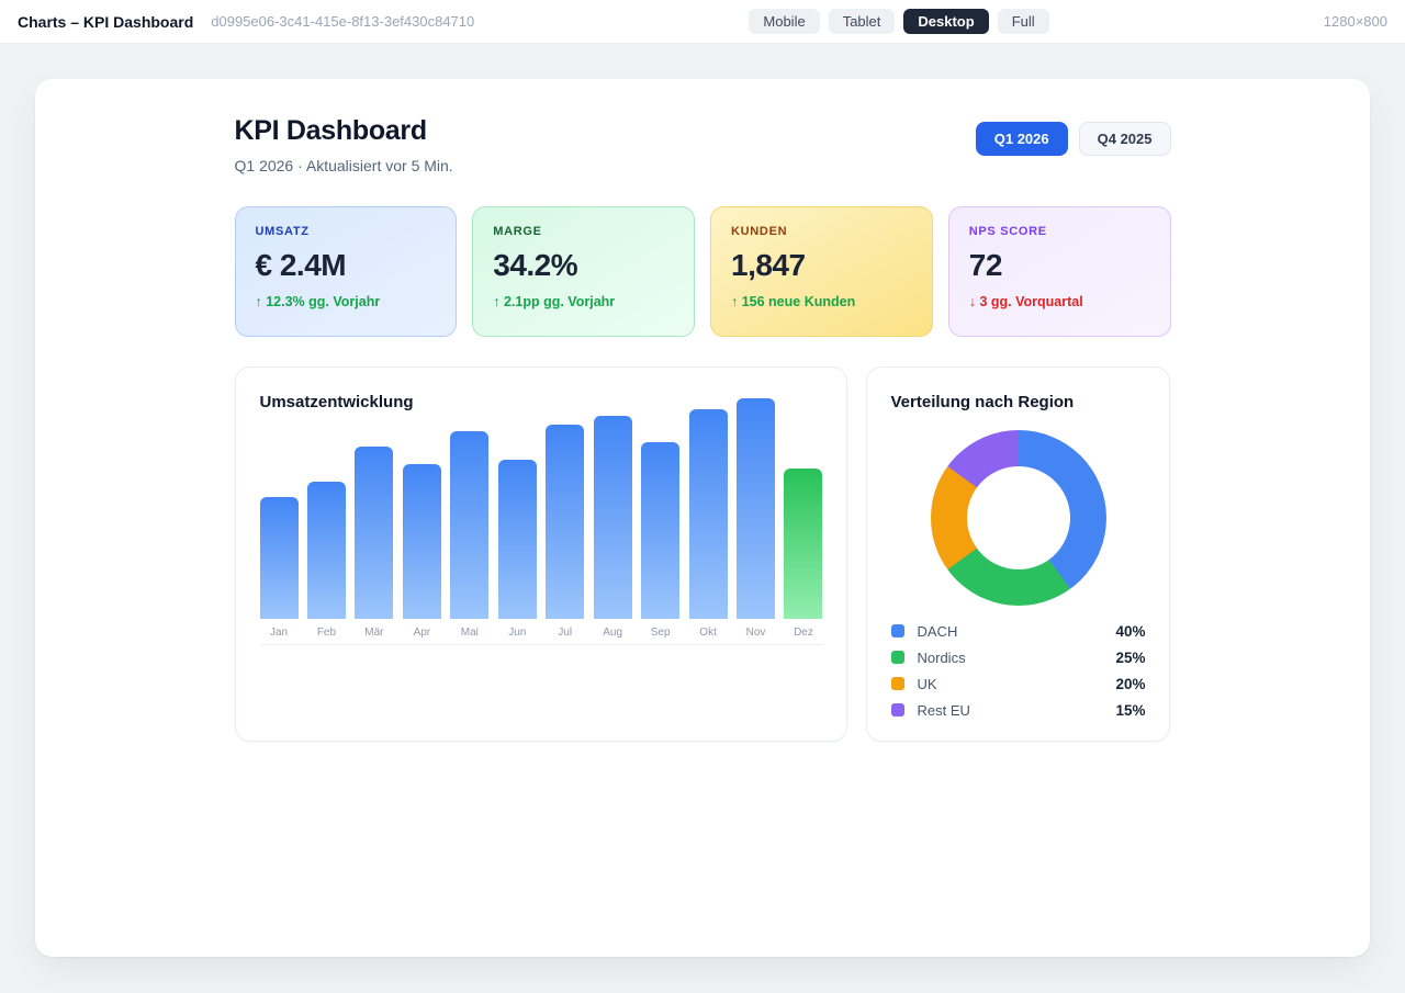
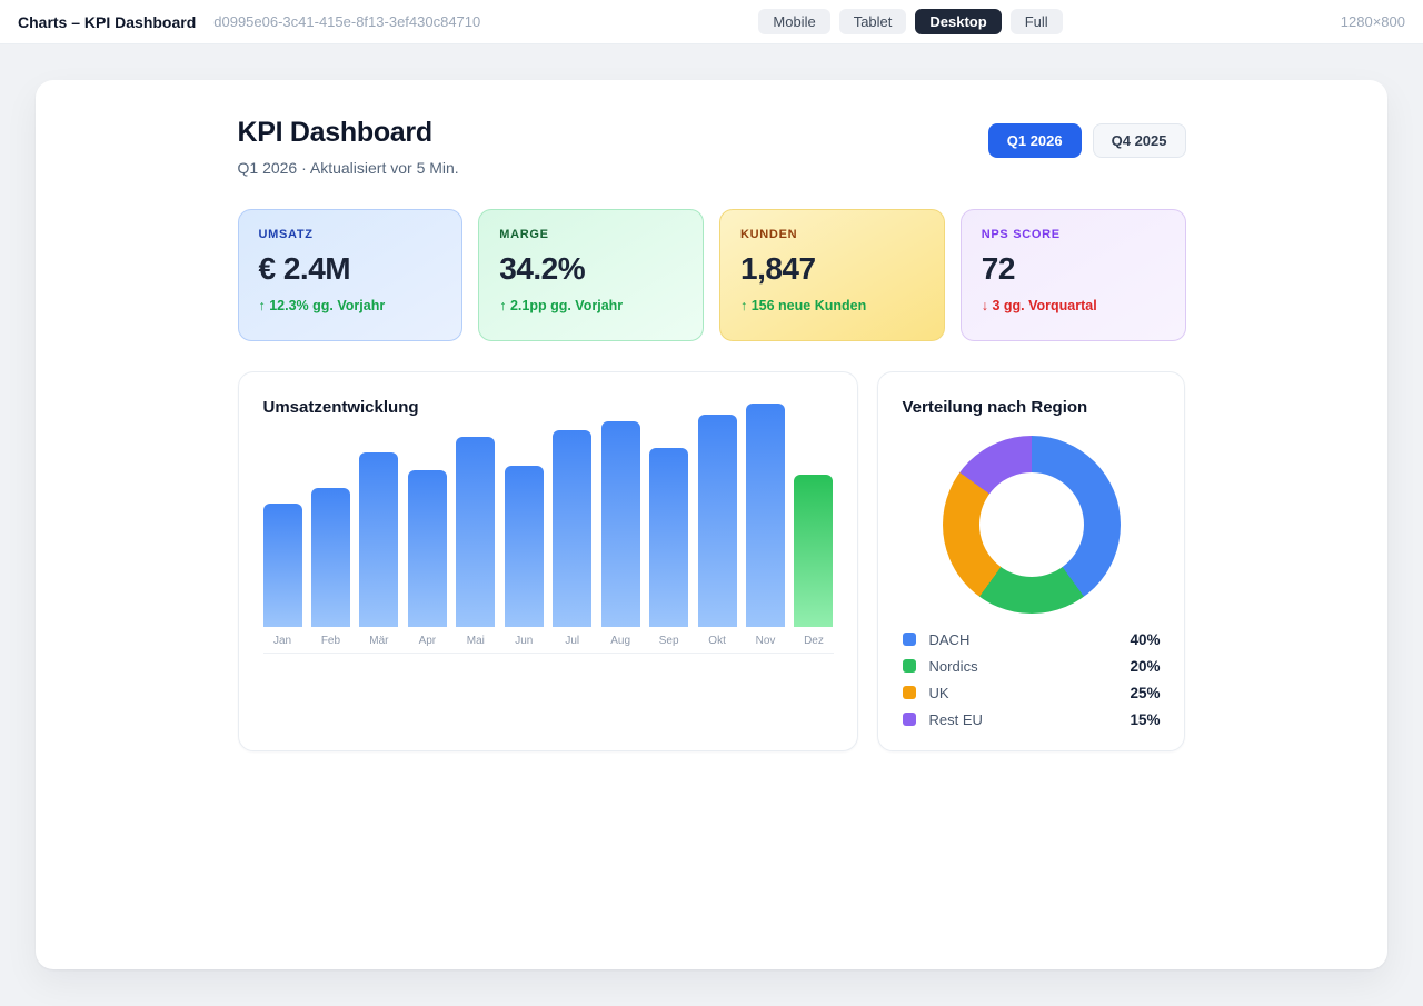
Verteilung nach Region/Nordics: 25% -> 20%
Verteilung nach Region/UK: 20% -> 25%
